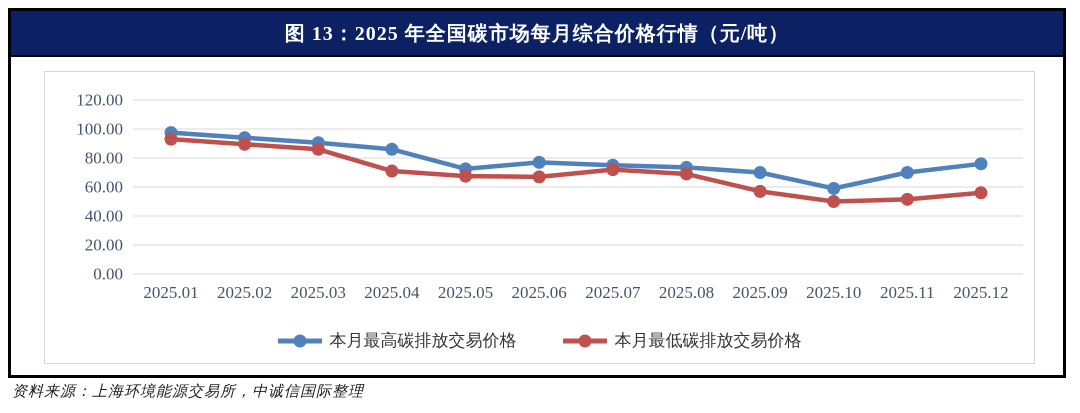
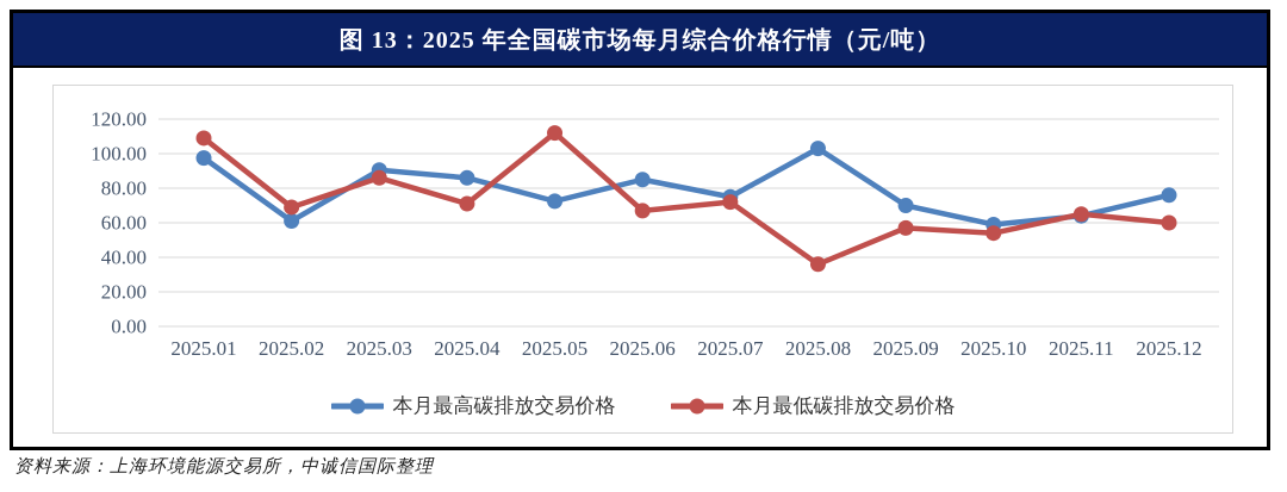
本月最低碳排放交易价格/2025.01: 93 -> 109
本月最高碳排放交易价格/2025.02: 94 -> 61
本月最低碳排放交易价格/2025.02: 90 -> 69
本月最低碳排放交易价格/2025.05: 68 -> 112
本月最高碳排放交易价格/2025.06: 77 -> 85
本月最高碳排放交易价格/2025.08: 74 -> 103
本月最低碳排放交易价格/2025.08: 69 -> 36
本月最低碳排放交易价格/2025.10: 50 -> 54
本月最高碳排放交易价格/2025.11: 70 -> 64
本月最低碳排放交易价格/2025.11: 52 -> 65
本月最低碳排放交易价格/2025.12: 56 -> 60
